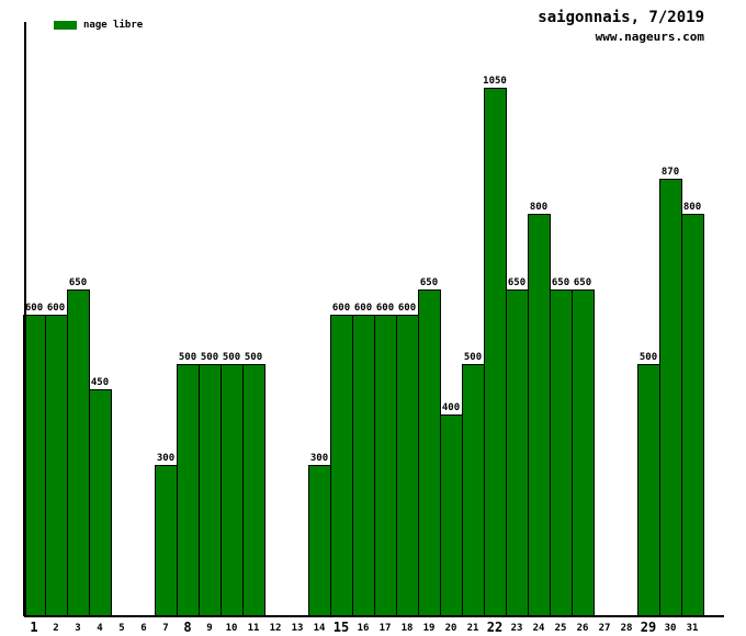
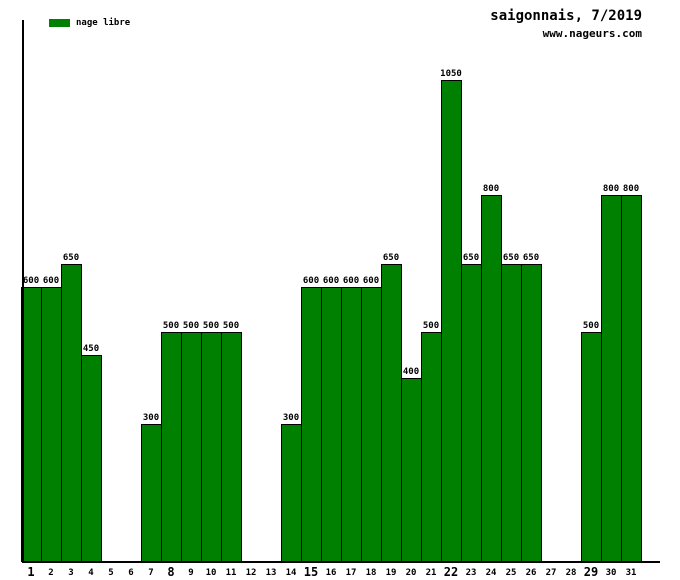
30: 870 -> 800
